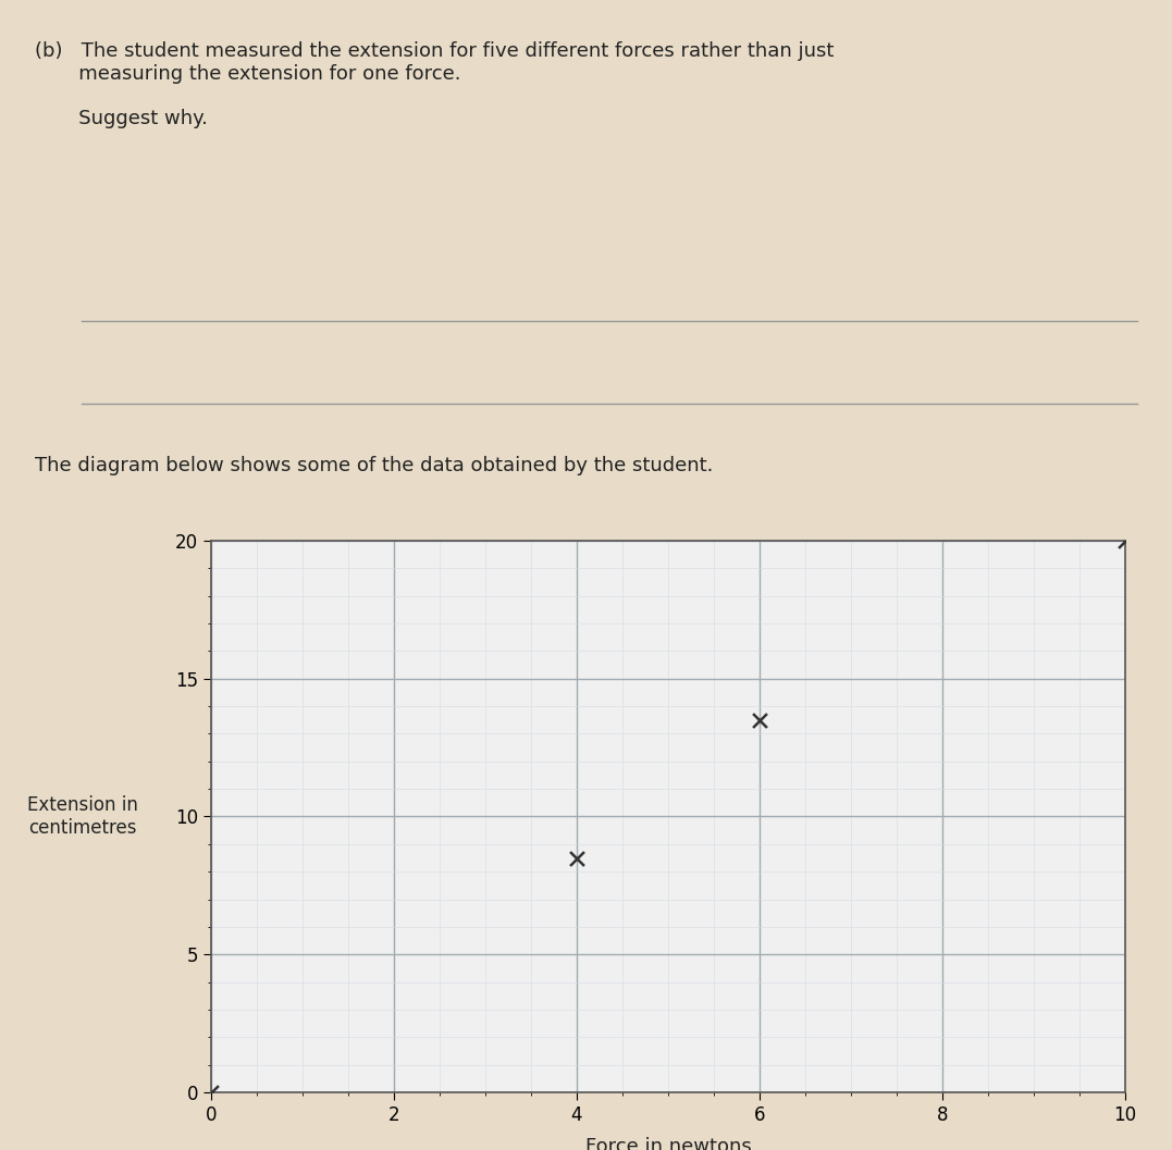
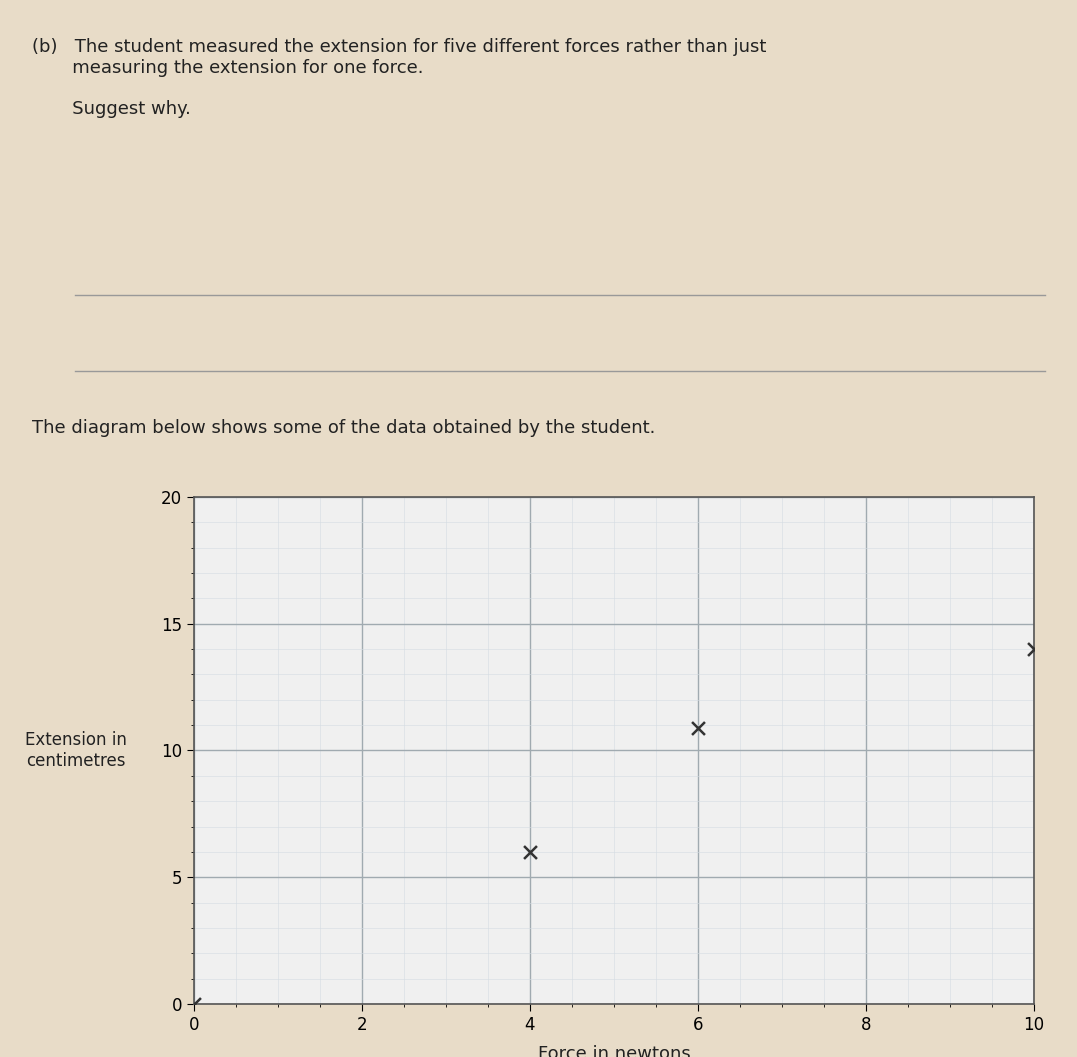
4: 8.5 -> 6.0
6: 13.5 -> 10.9
10: 20.0 -> 14.0
